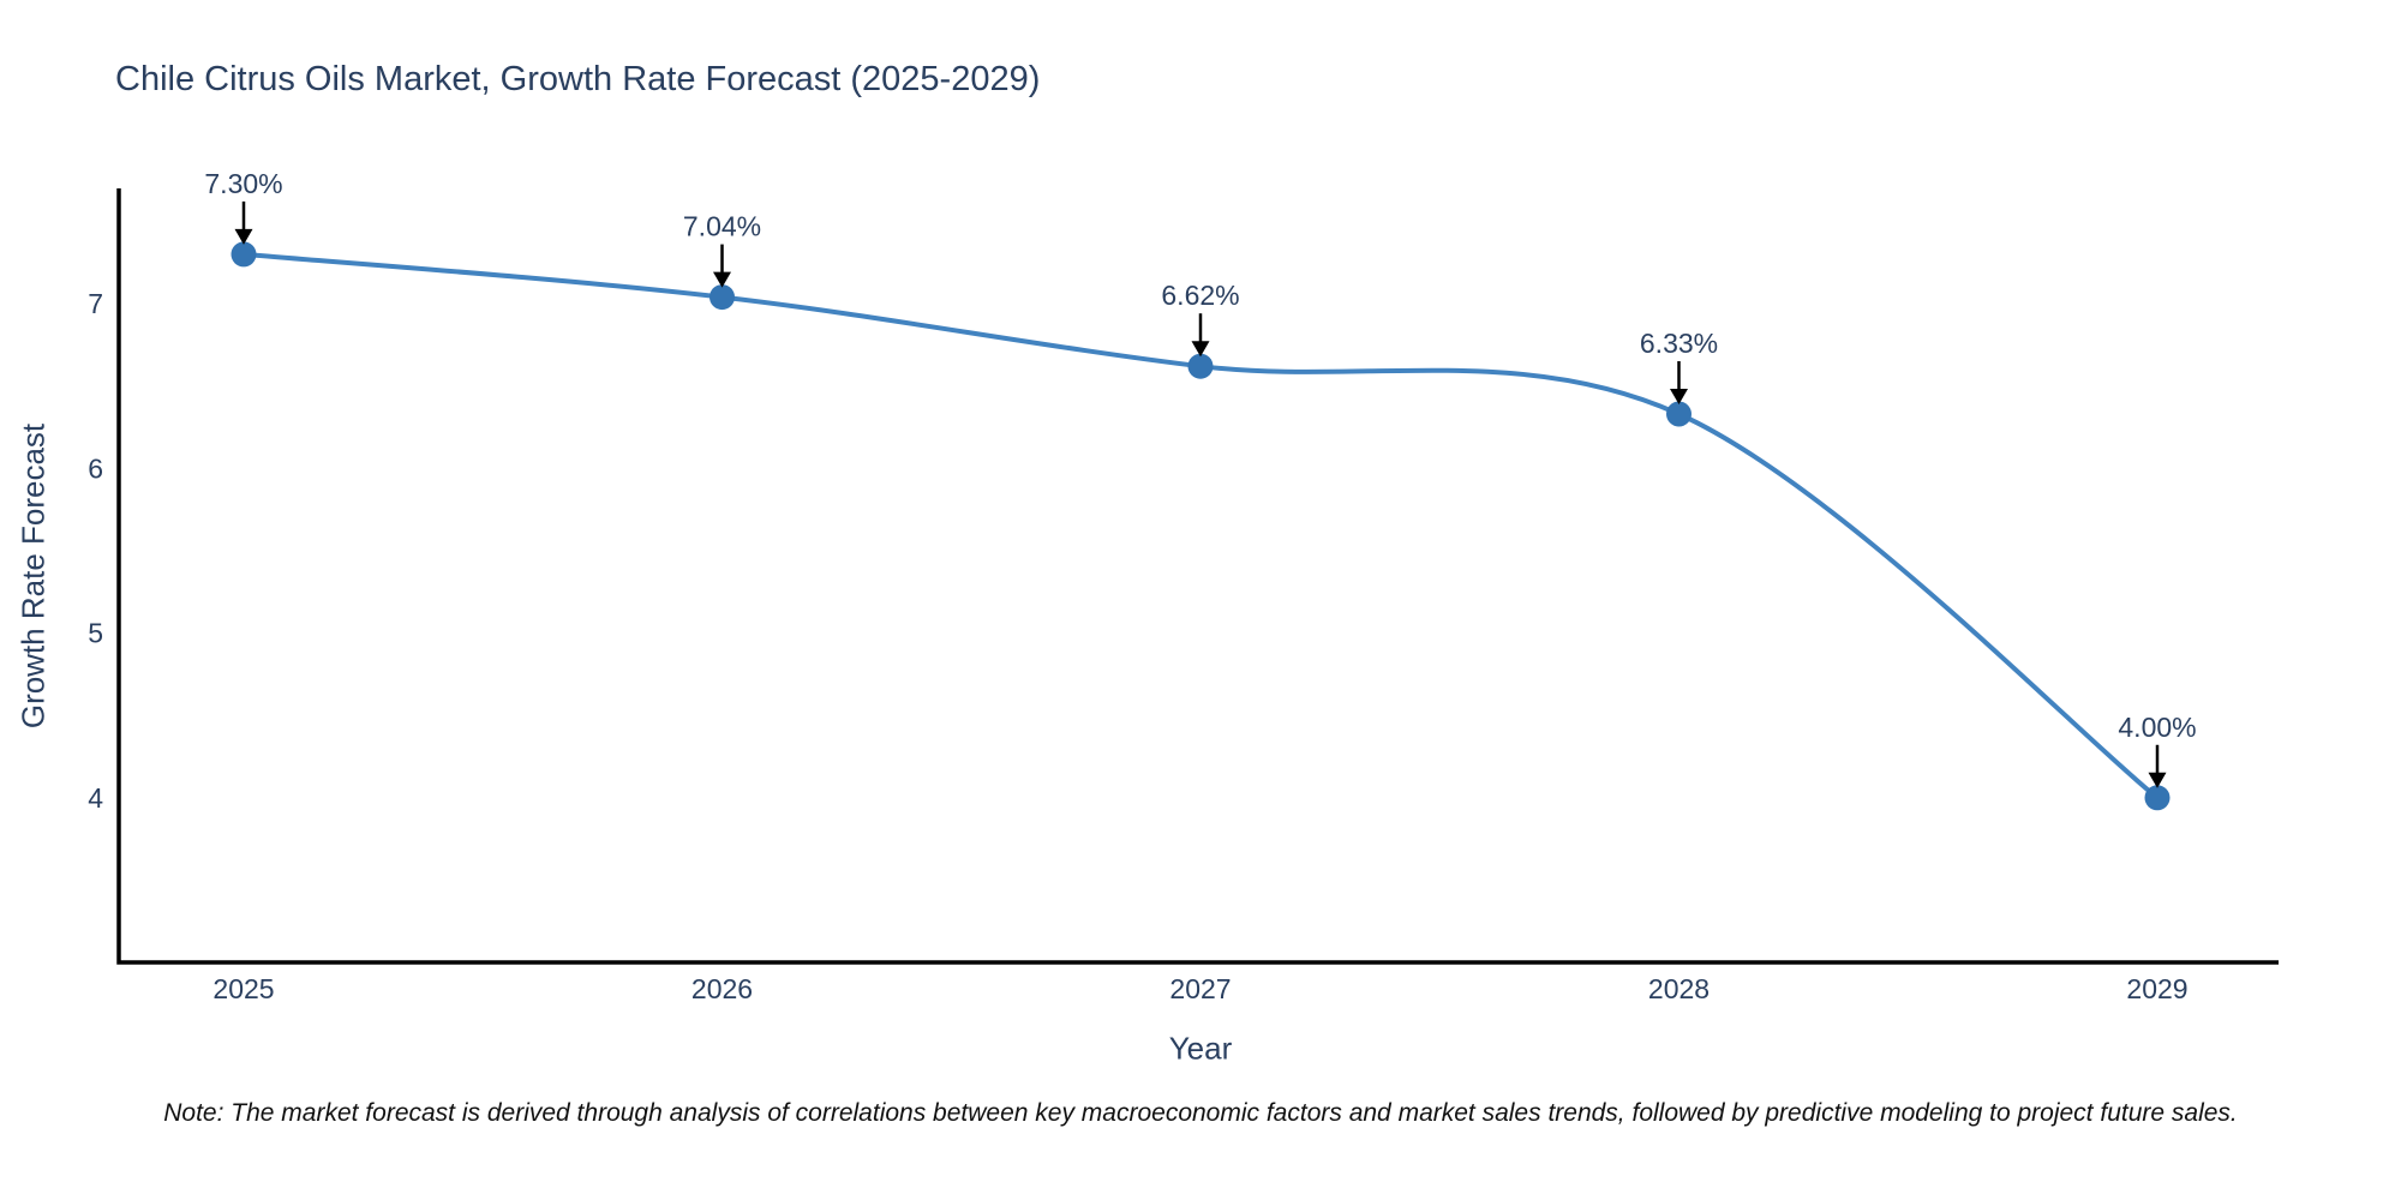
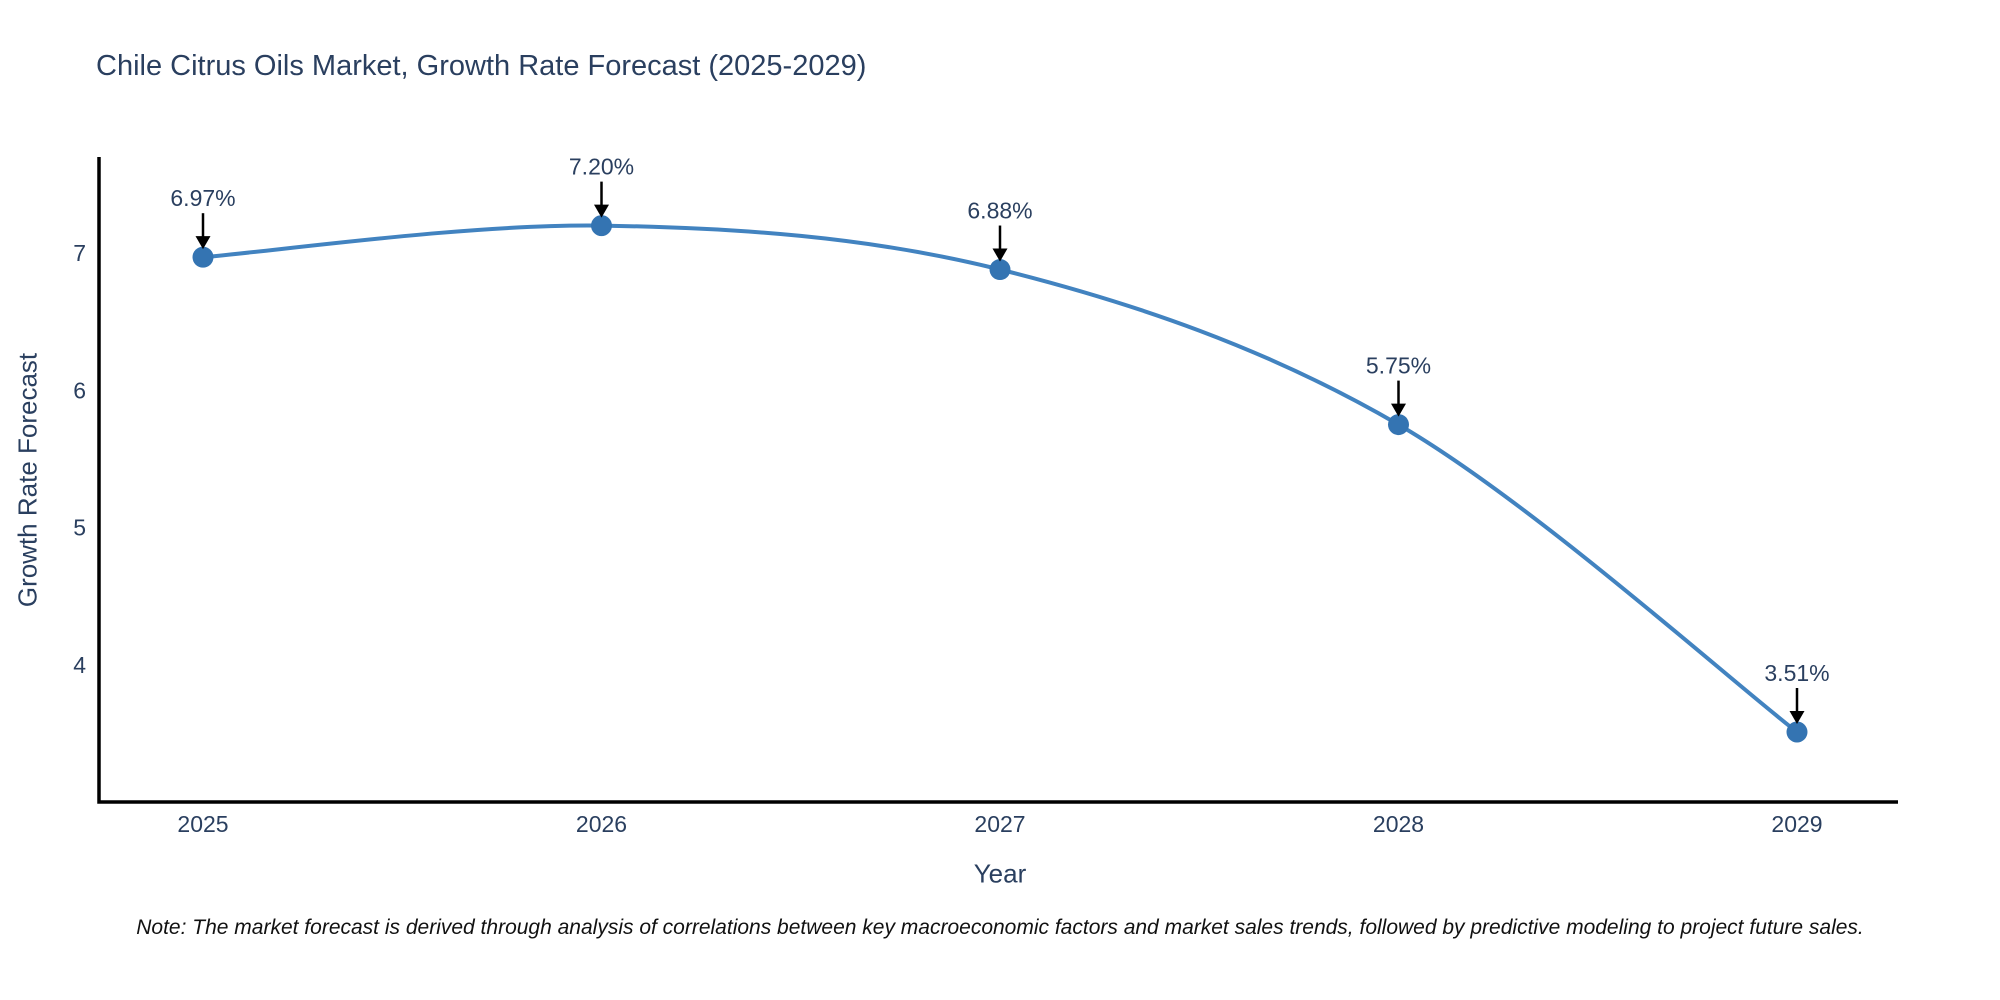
2025: 7.30% -> 6.97%
2026: 7.04% -> 7.20%
2027: 6.62% -> 6.88%
2028: 6.33% -> 5.75%
2029: 4.00% -> 3.51%
